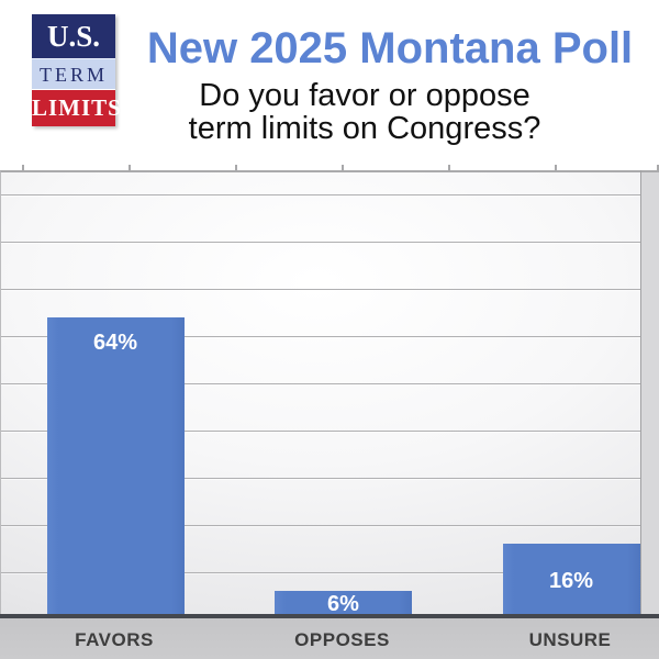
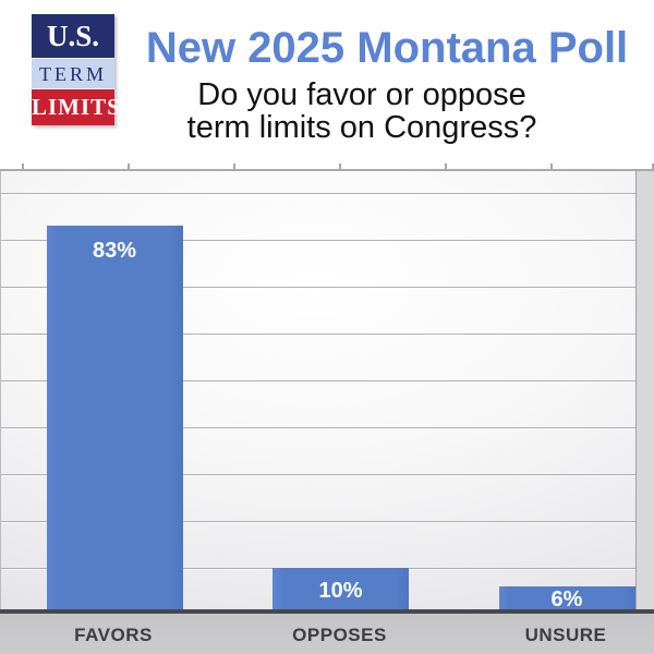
FAVORS: 64% -> 83%
OPPOSES: 6% -> 10%
UNSURE: 16% -> 6%
